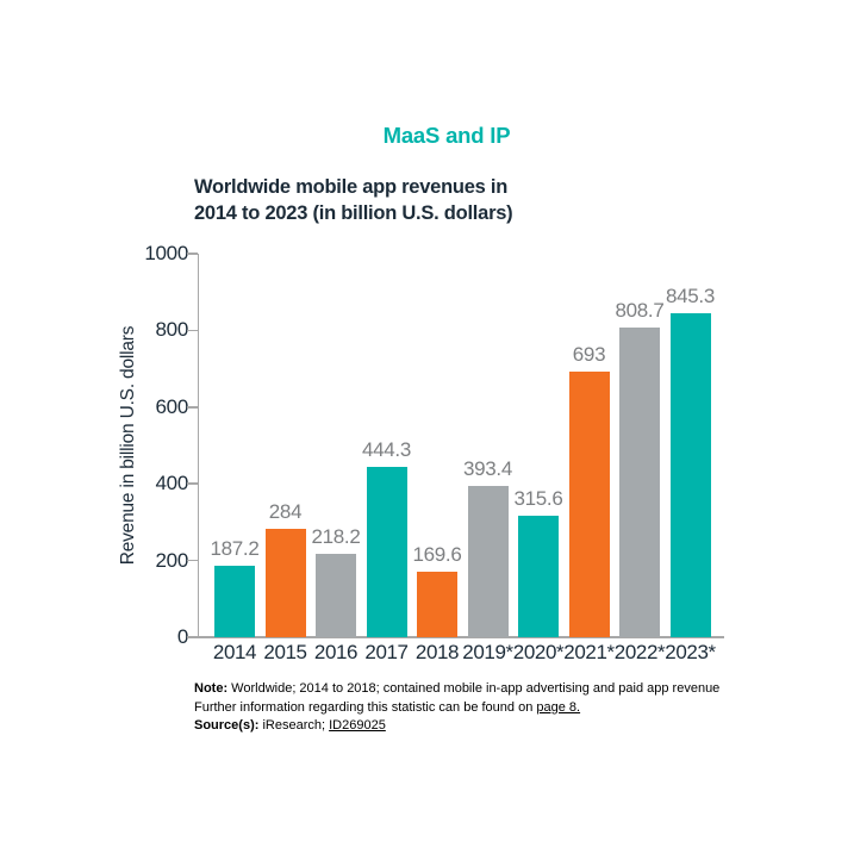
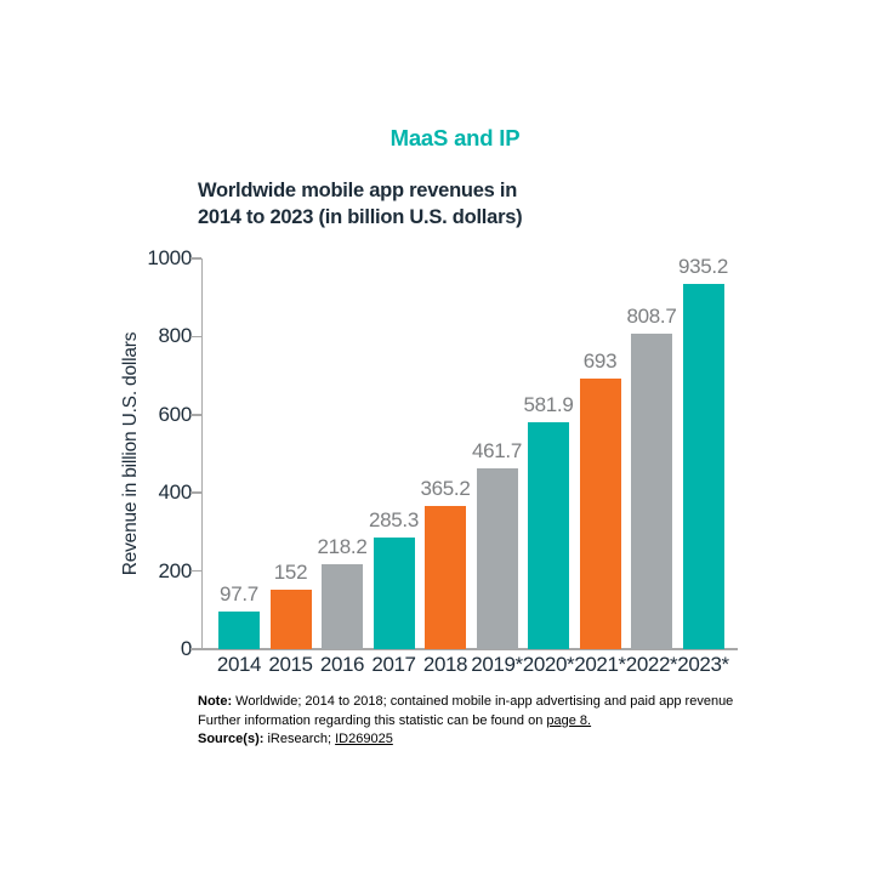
2014: 187.2 -> 97.7
2015: 284 -> 152
2017: 444.3 -> 285.3
2018: 169.6 -> 365.2
2019*: 393.4 -> 461.7
2020*: 315.6 -> 581.9
2023*: 845.3 -> 935.2
